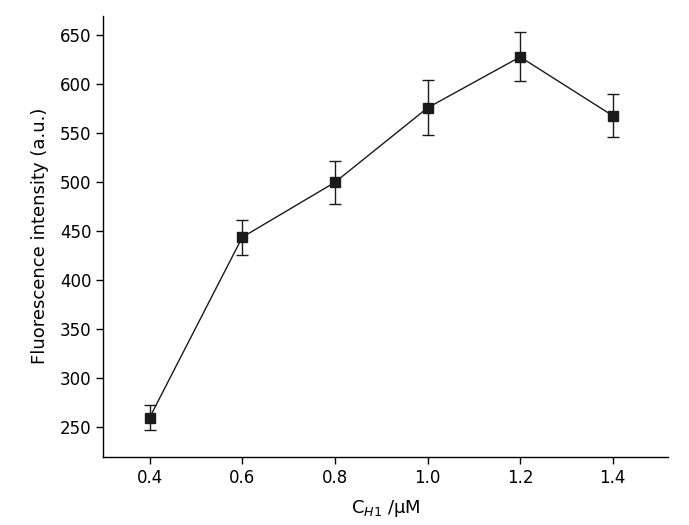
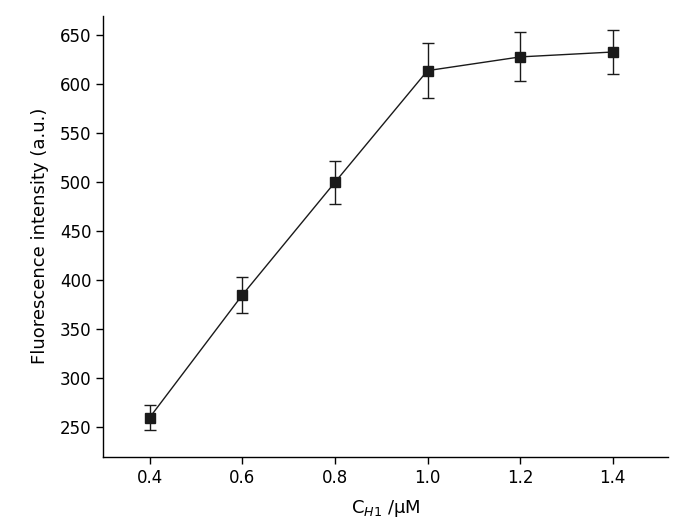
0.6: 444 -> 385
1.0: 576 -> 614
1.4: 568 -> 633
